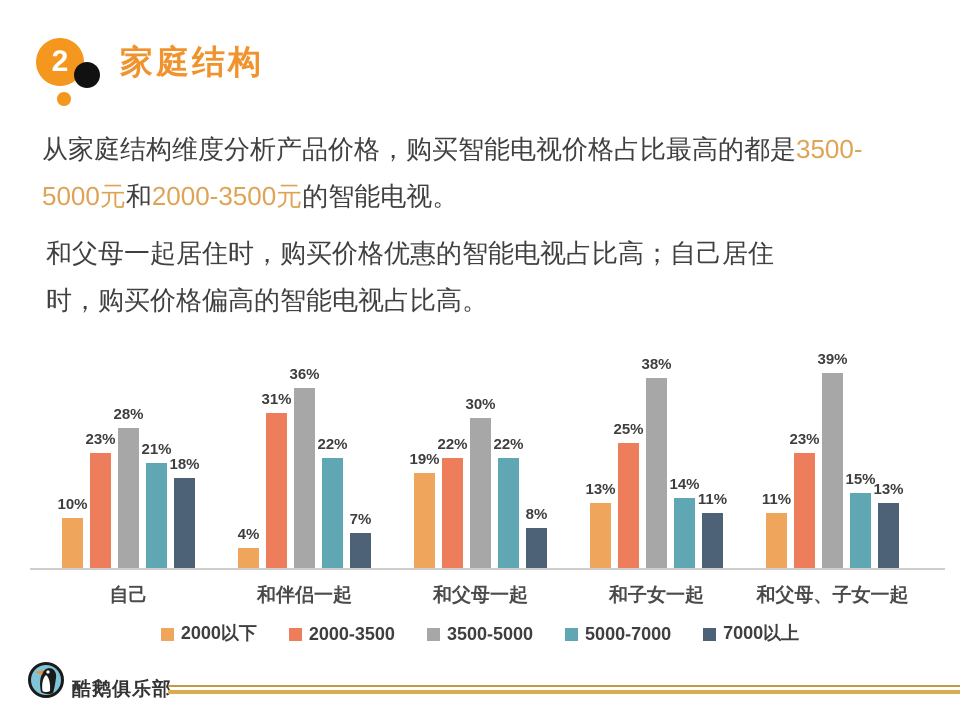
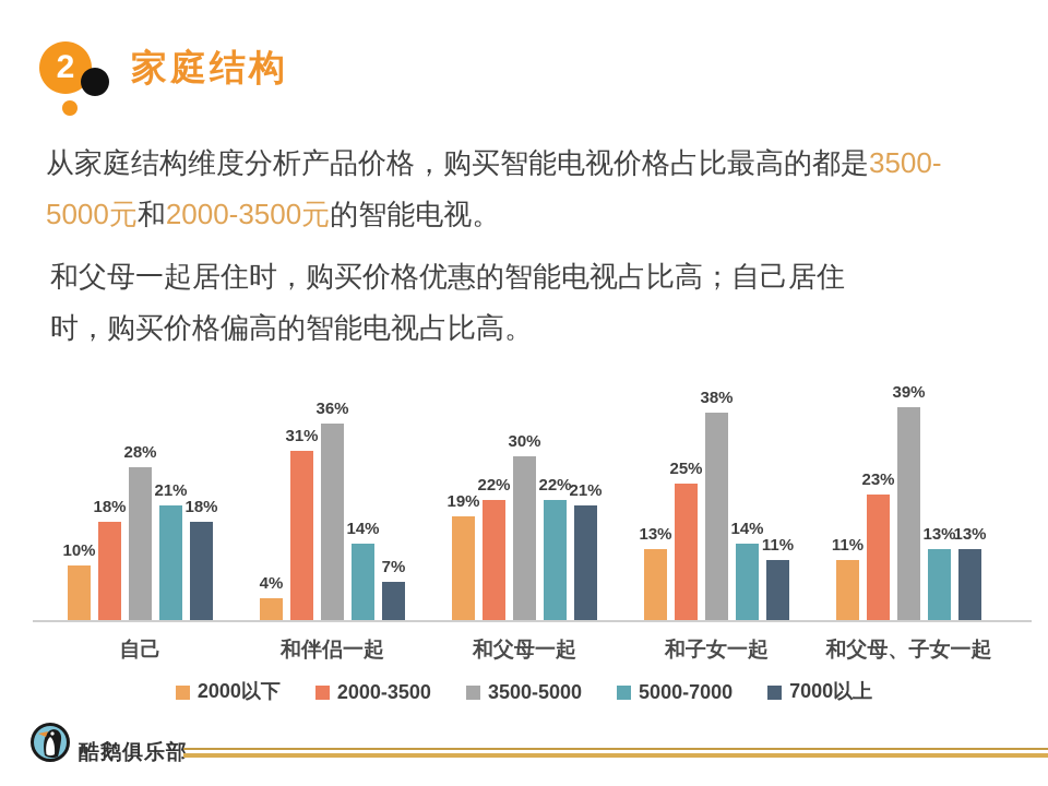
2000-3500/自己: 23% -> 18%
5000-7000/和伴侣一起: 22% -> 14%
7000以上/和父母一起: 8% -> 21%
5000-7000/和父母、子女一起: 15% -> 13%
